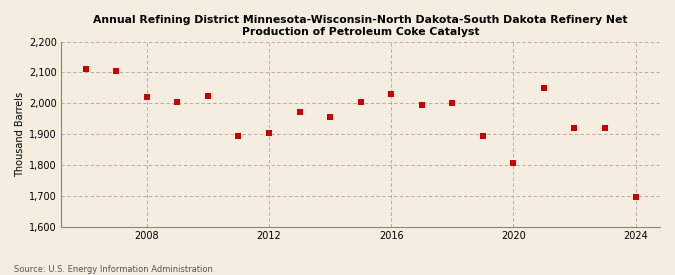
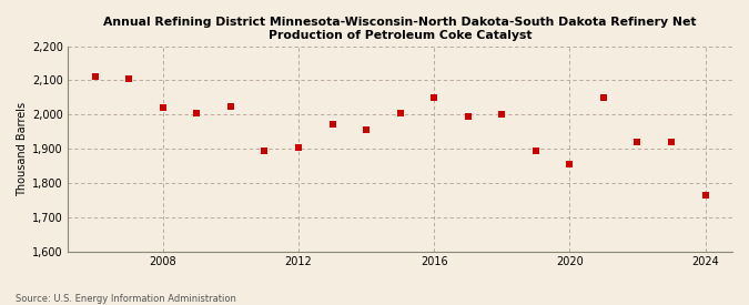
2016: 2,030 -> 2,050
2020: 1,805 -> 1,855
2024: 1,695 -> 1,765
